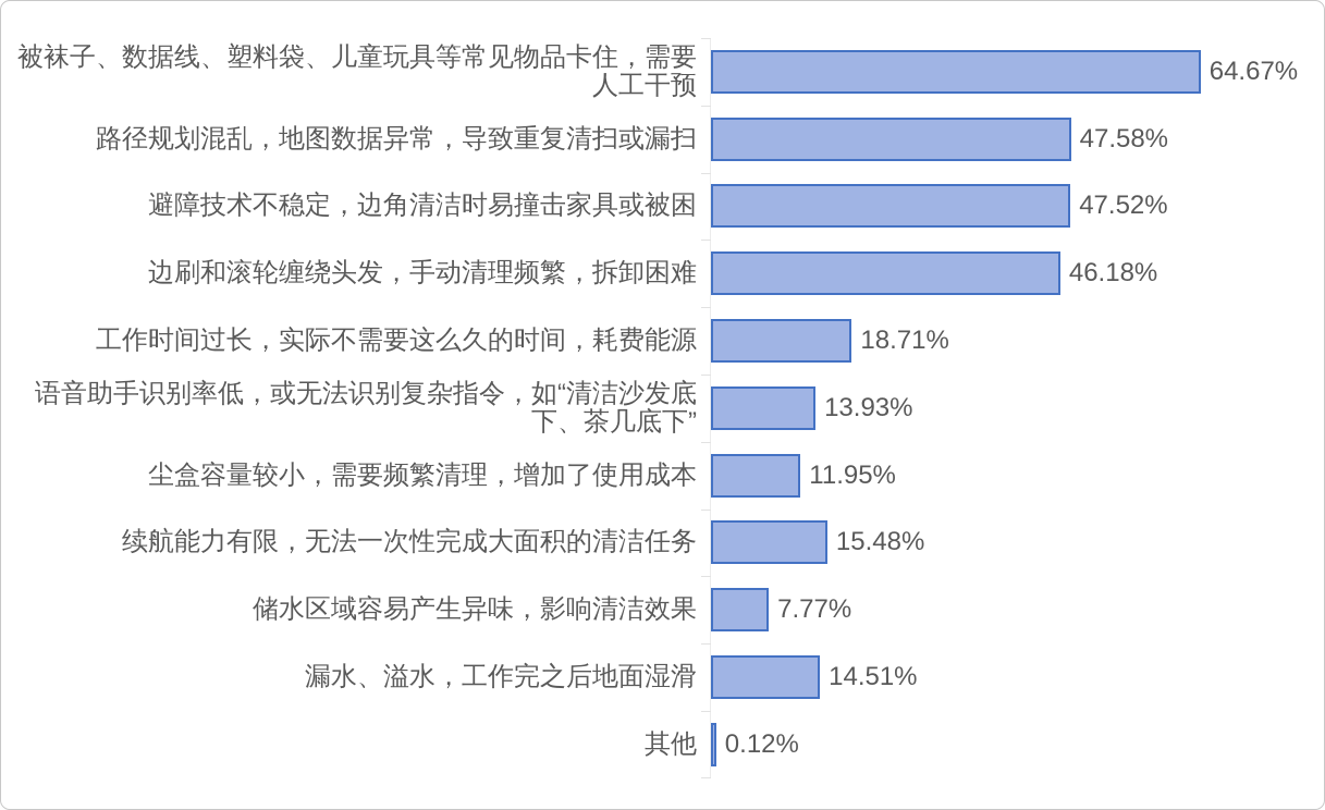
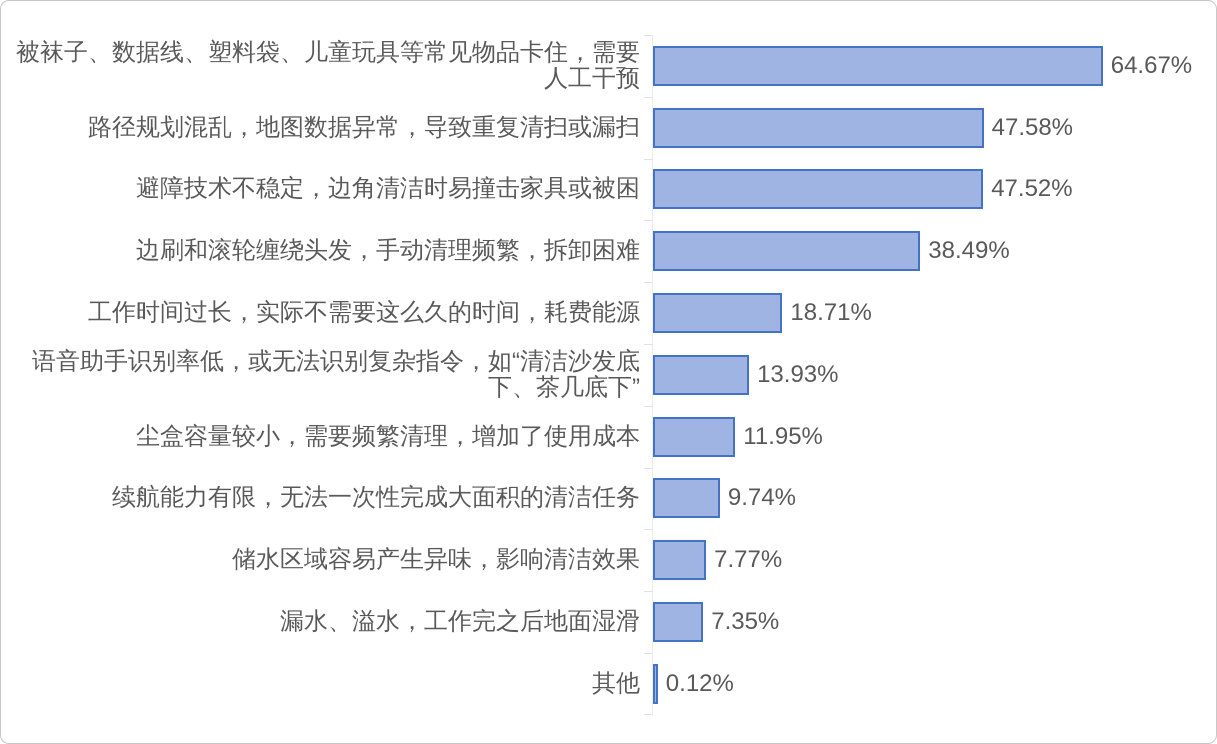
边刷和滚轮缠绕头发，手动清理频繁，拆卸困难: 46.18% -> 38.49%
续航能力有限，无法一次性完成大面积的清洁任务: 15.48% -> 9.74%
漏水、溢水，工作完之后地面湿滑: 14.51% -> 7.35%
